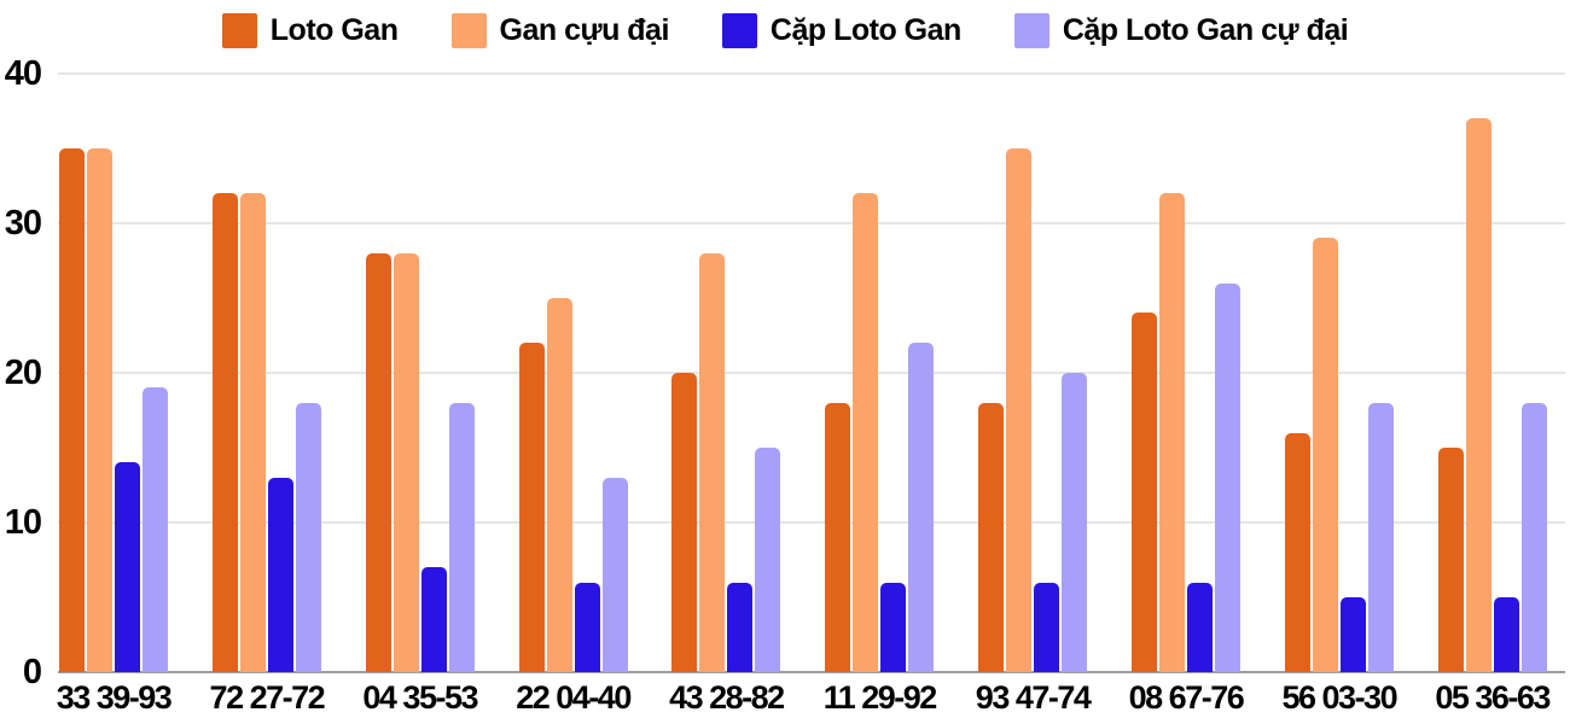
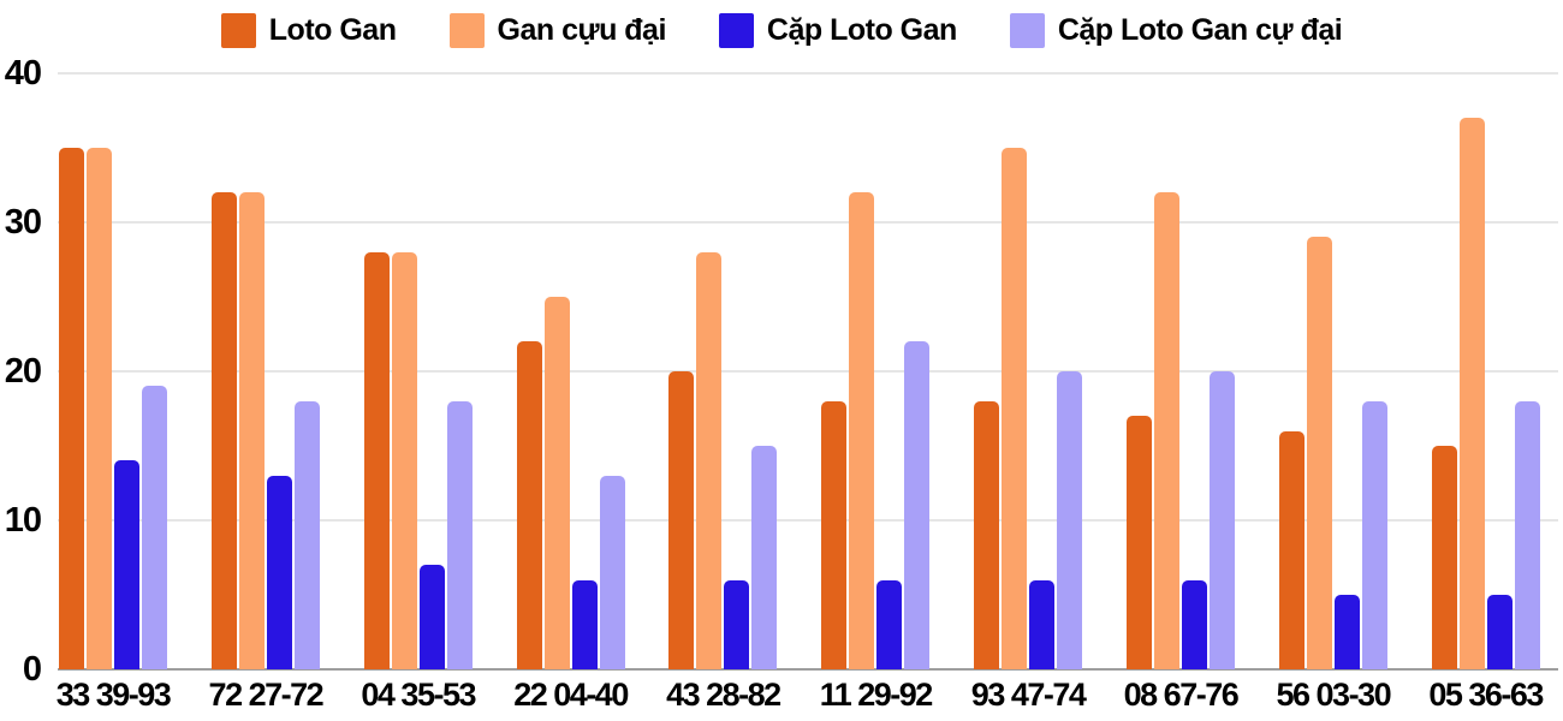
Loto Gan/08 67-76: 24 -> 17
Cặp Loto Gan cự đại/08 67-76: 26 -> 20
